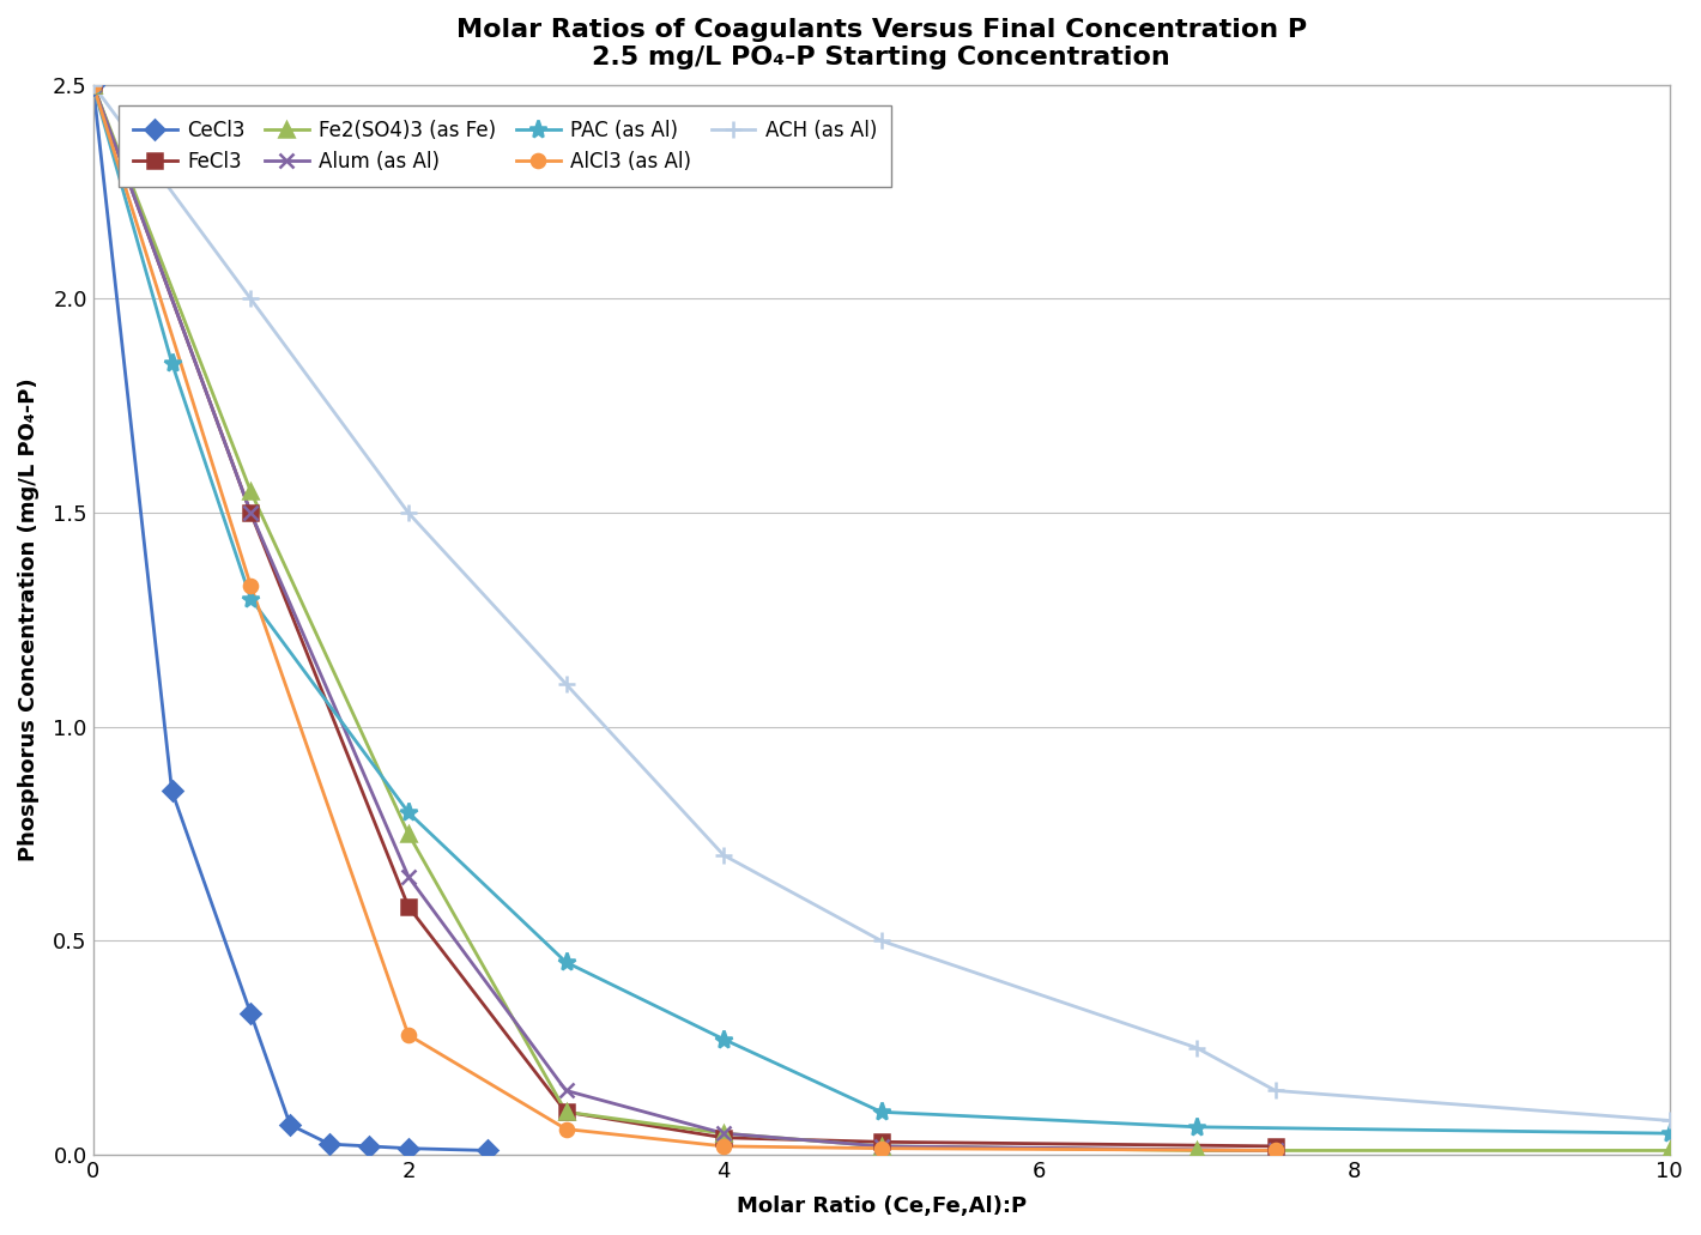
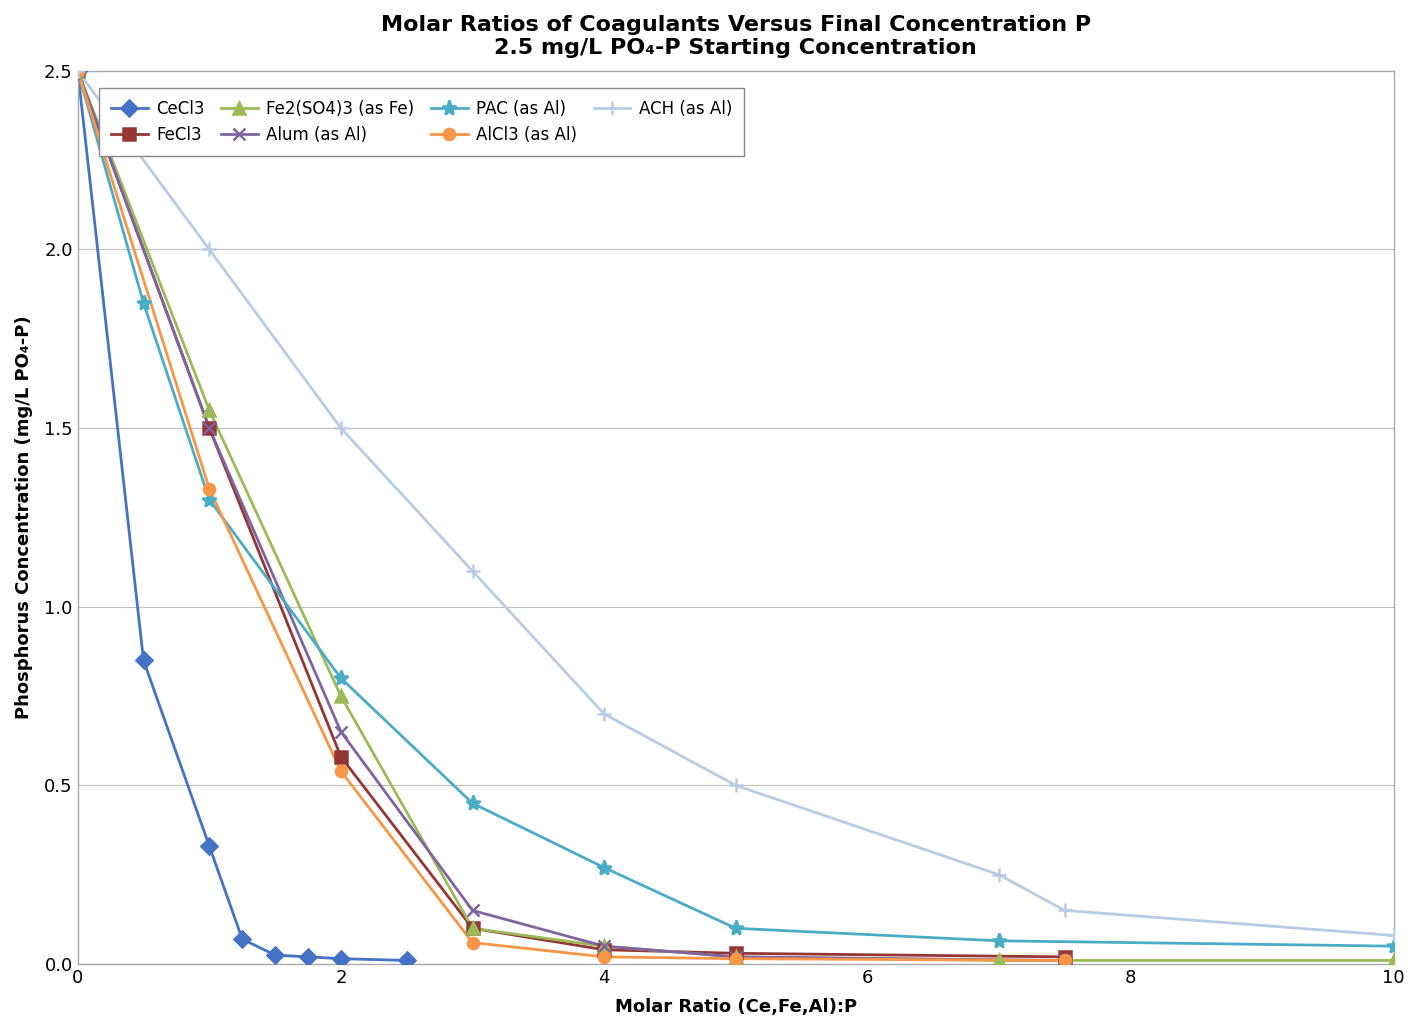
AlCl3 (as Al)/2: 0.280 -> 0.540
